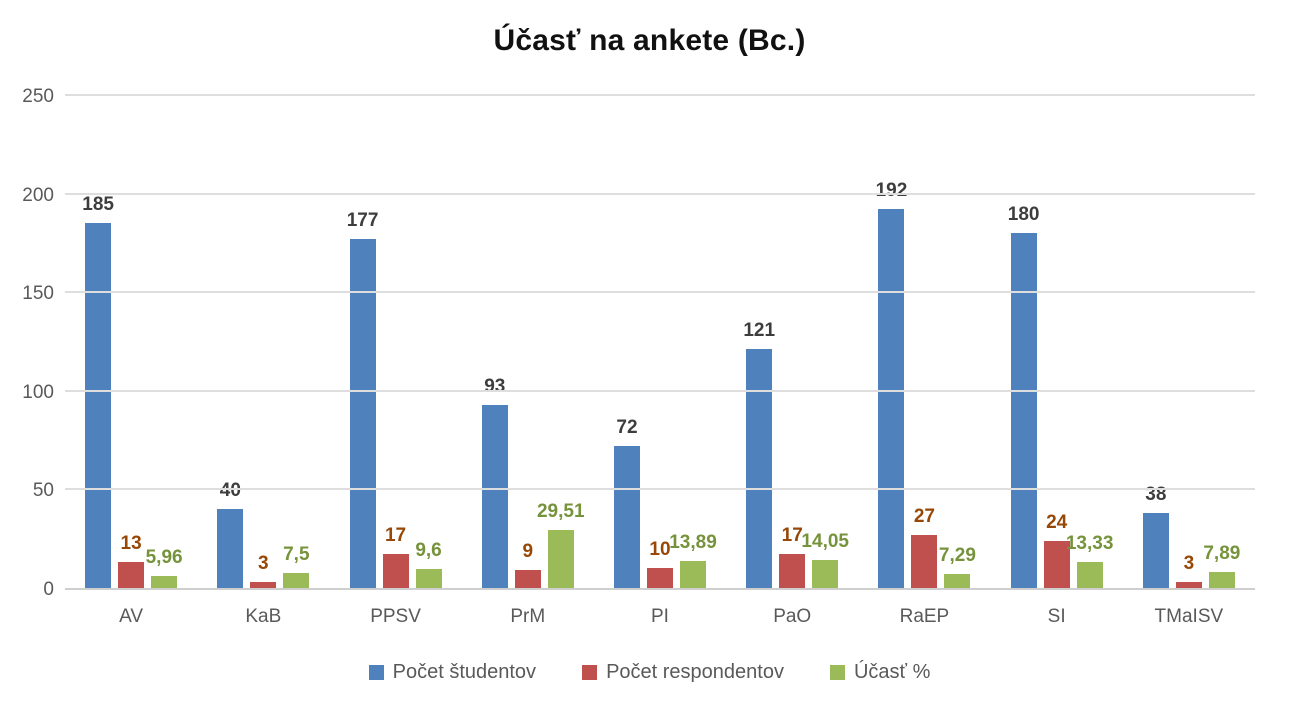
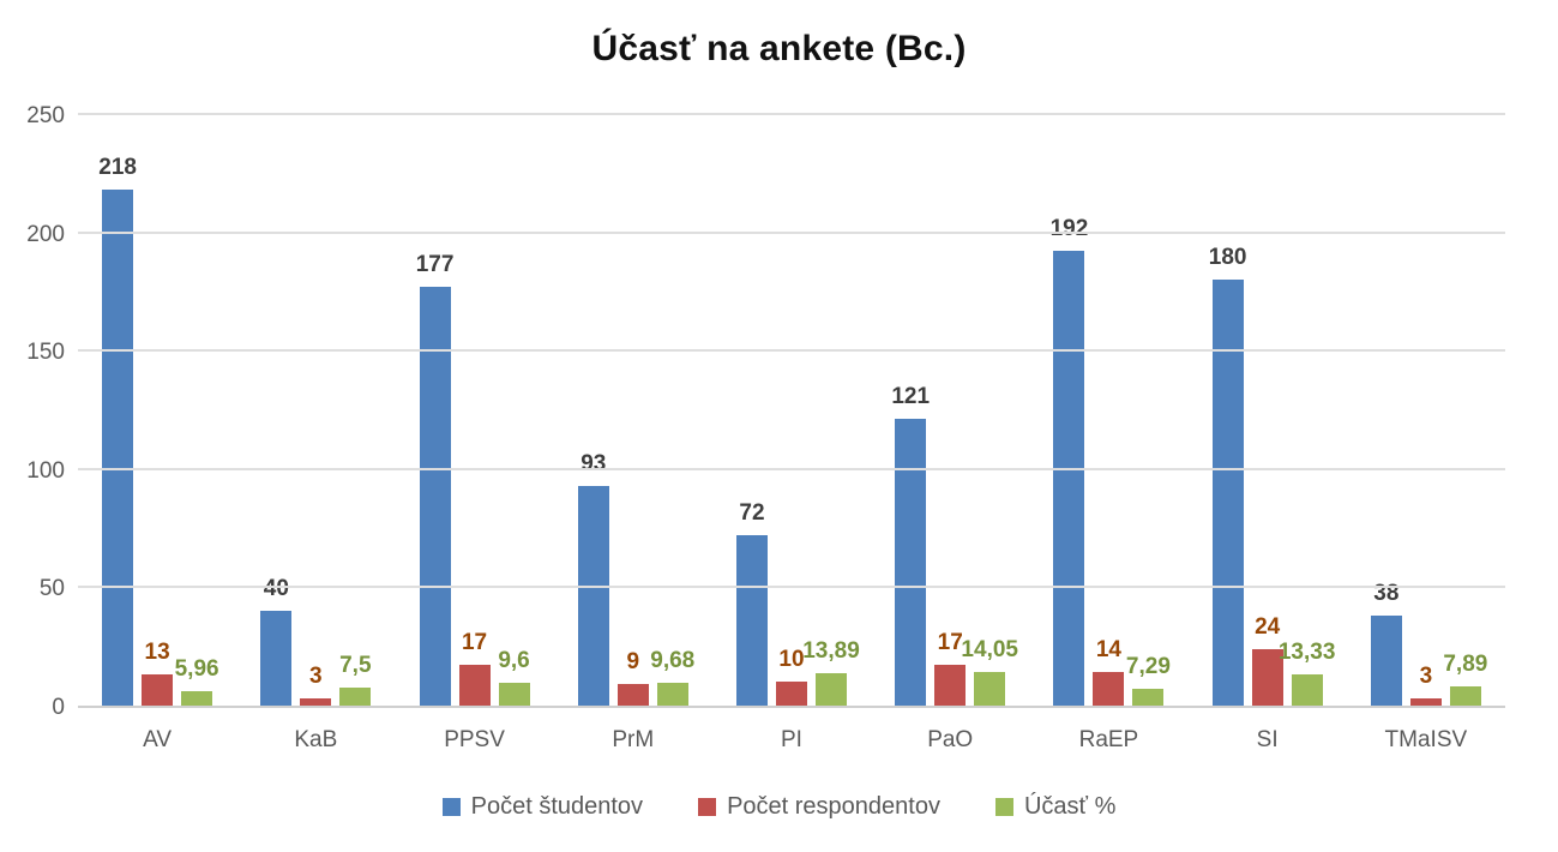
Počet študentov/AV: 185 -> 218
Účasť %/PrM: 29,51 -> 9,68
Počet respondentov/RaEP: 27 -> 14
